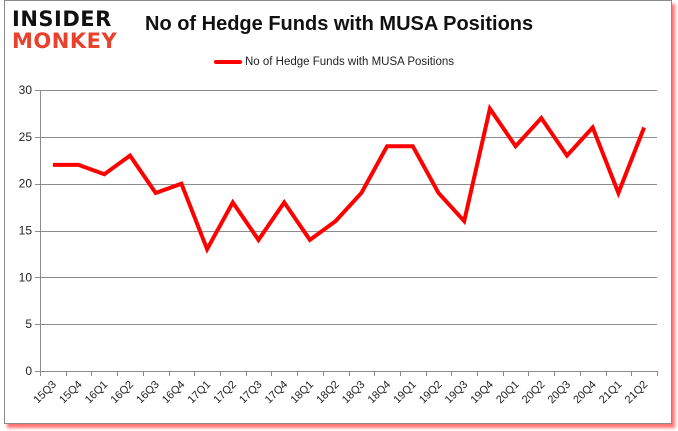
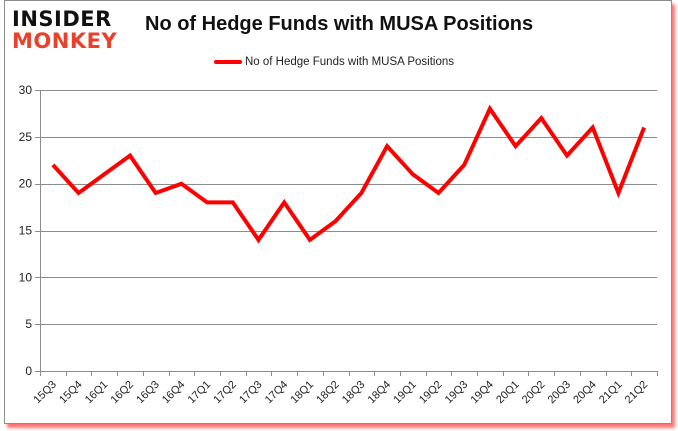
15Q4: 22 -> 19
17Q1: 13 -> 18
19Q1: 24 -> 21
19Q3: 16 -> 22
